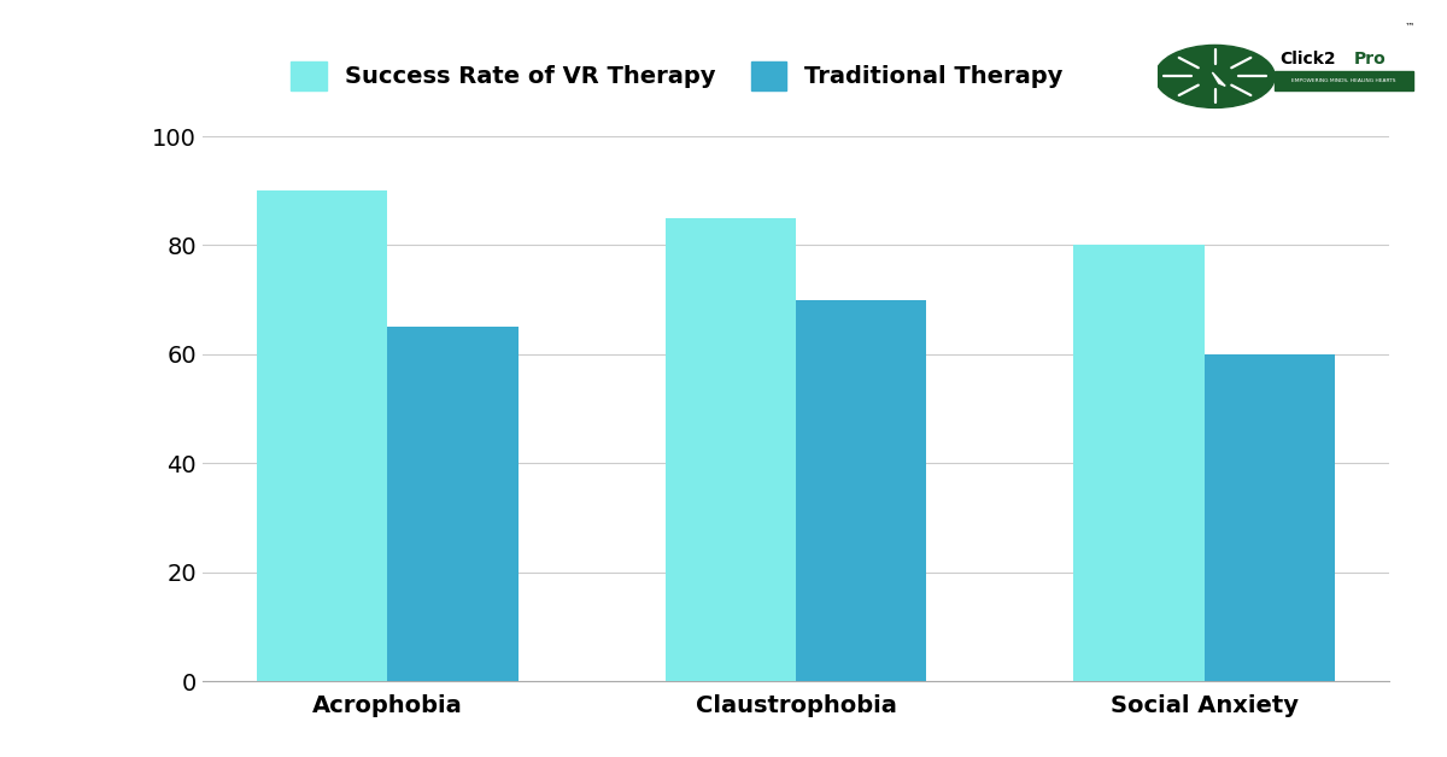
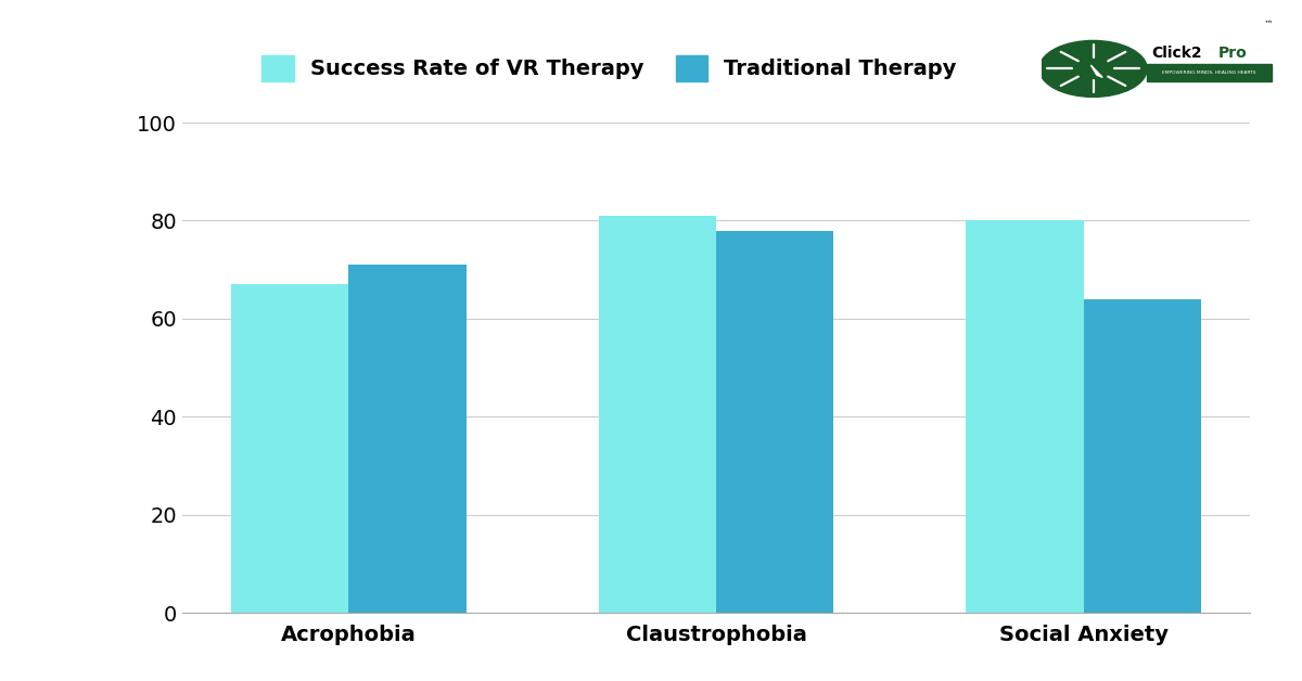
Success Rate of VR Therapy/Acrophobia: 90 -> 67
Traditional Therapy/Acrophobia: 65 -> 71
Success Rate of VR Therapy/Claustrophobia: 85 -> 81
Traditional Therapy/Claustrophobia: 70 -> 78
Traditional Therapy/Social Anxiety: 60 -> 64
